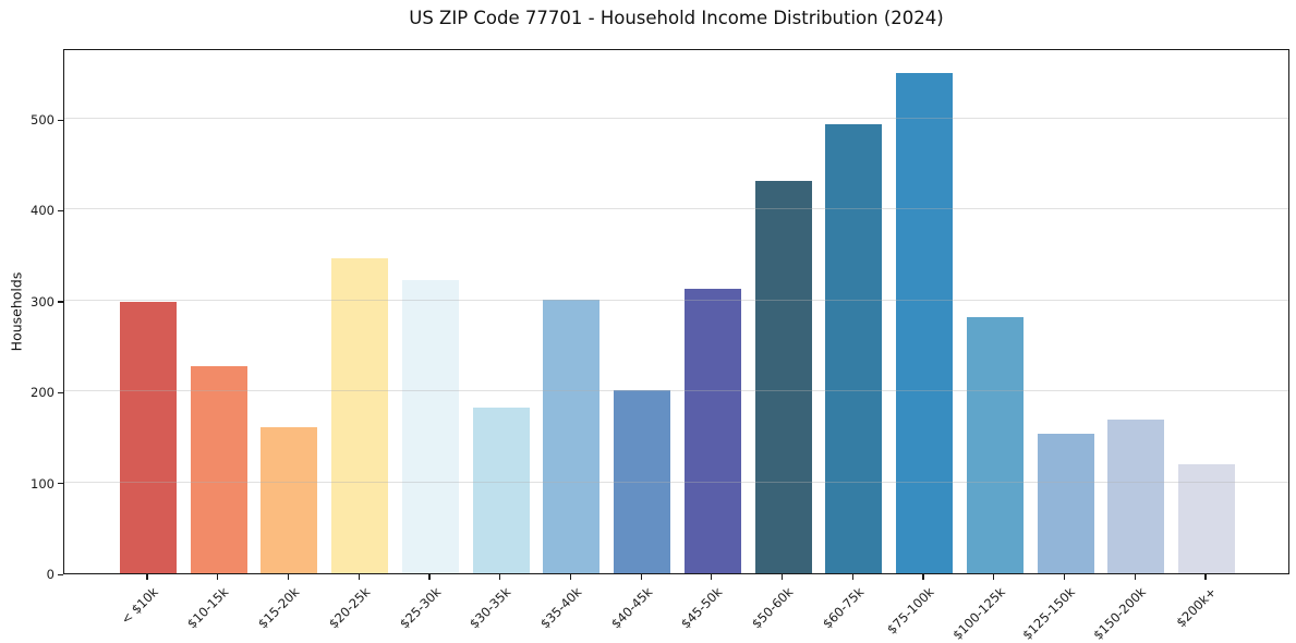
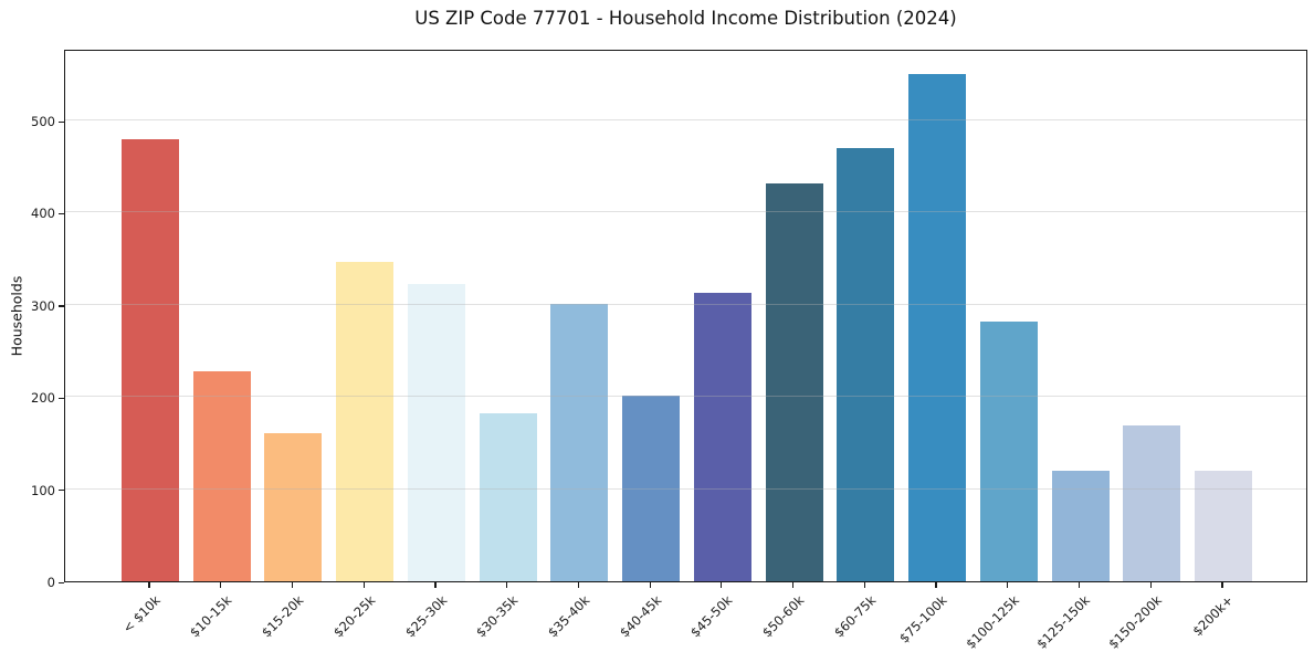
< $10k: 300 -> 480
$60-75k: 490 -> 470
$125-150k: 150 -> 120
